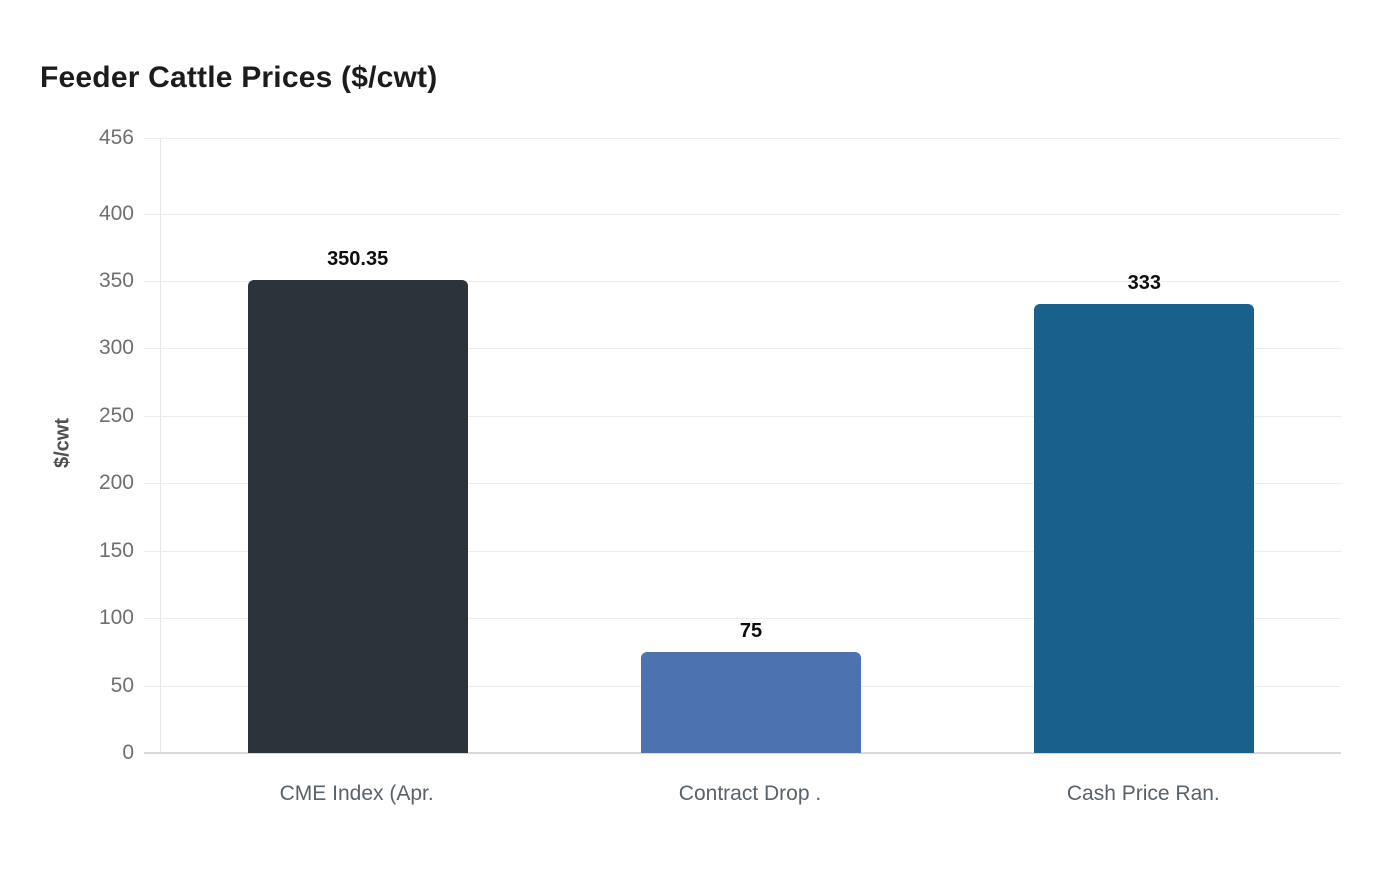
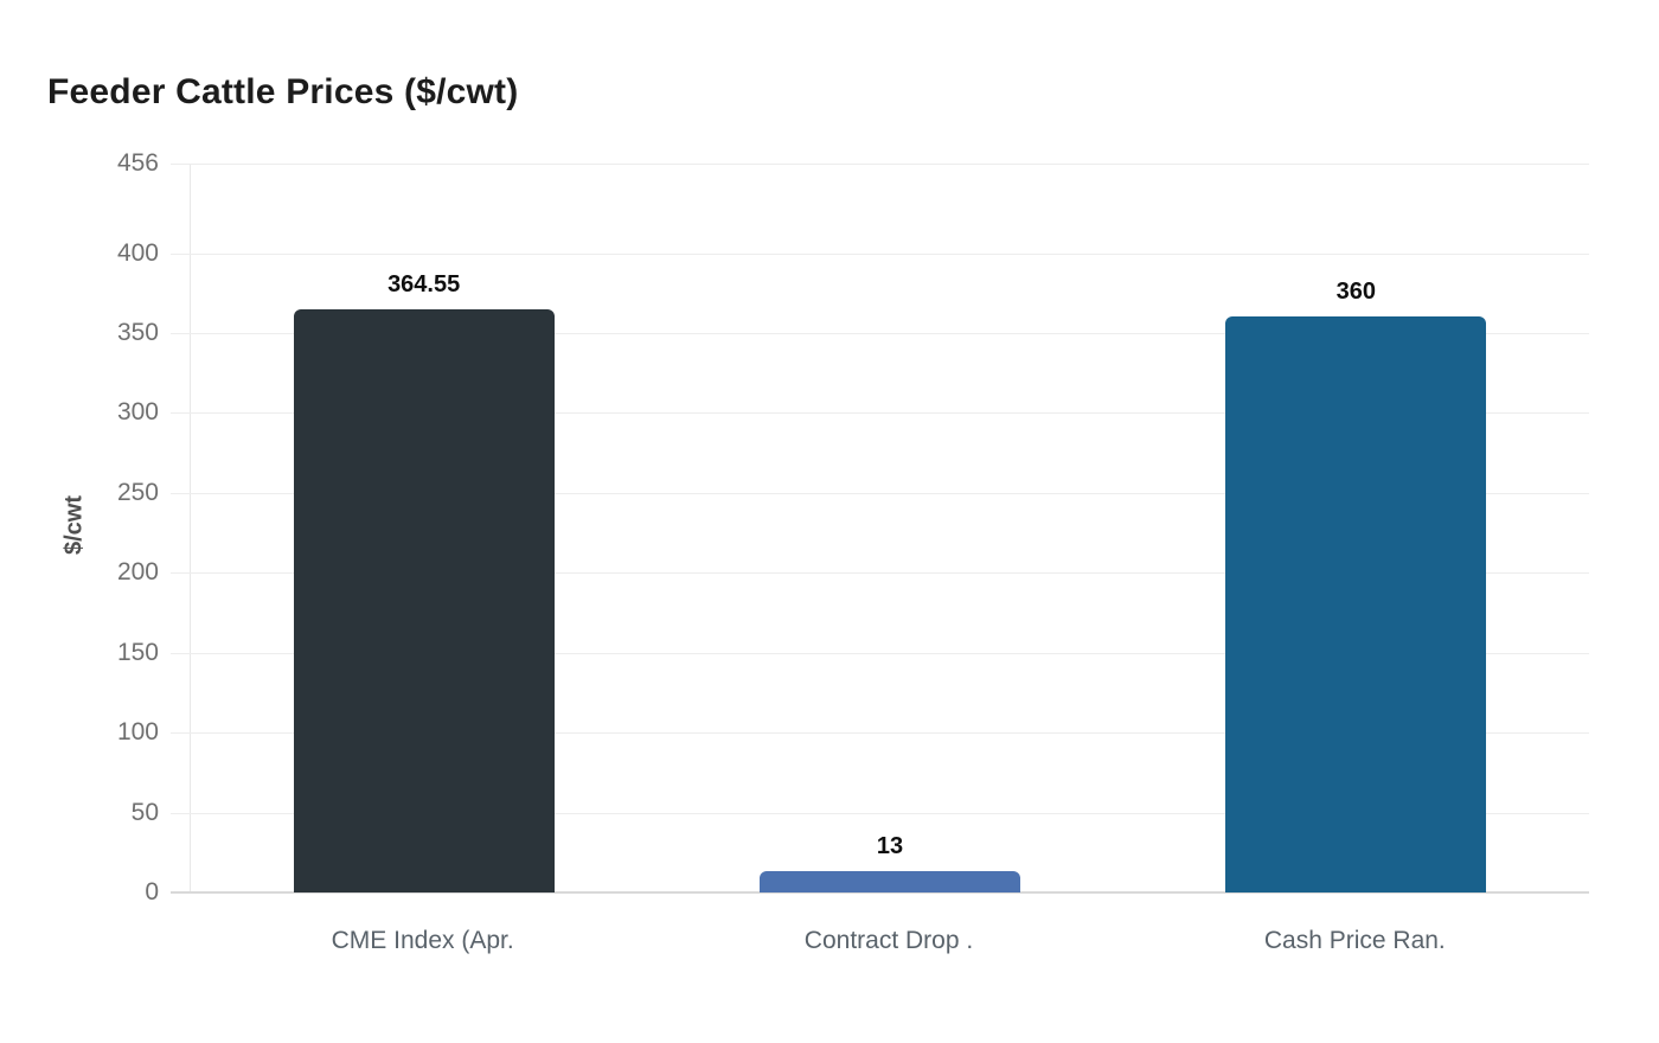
CME Index (Apr.: 350.35 -> 364.55
Contract Drop .: 75 -> 13
Cash Price Ran.: 333 -> 360
